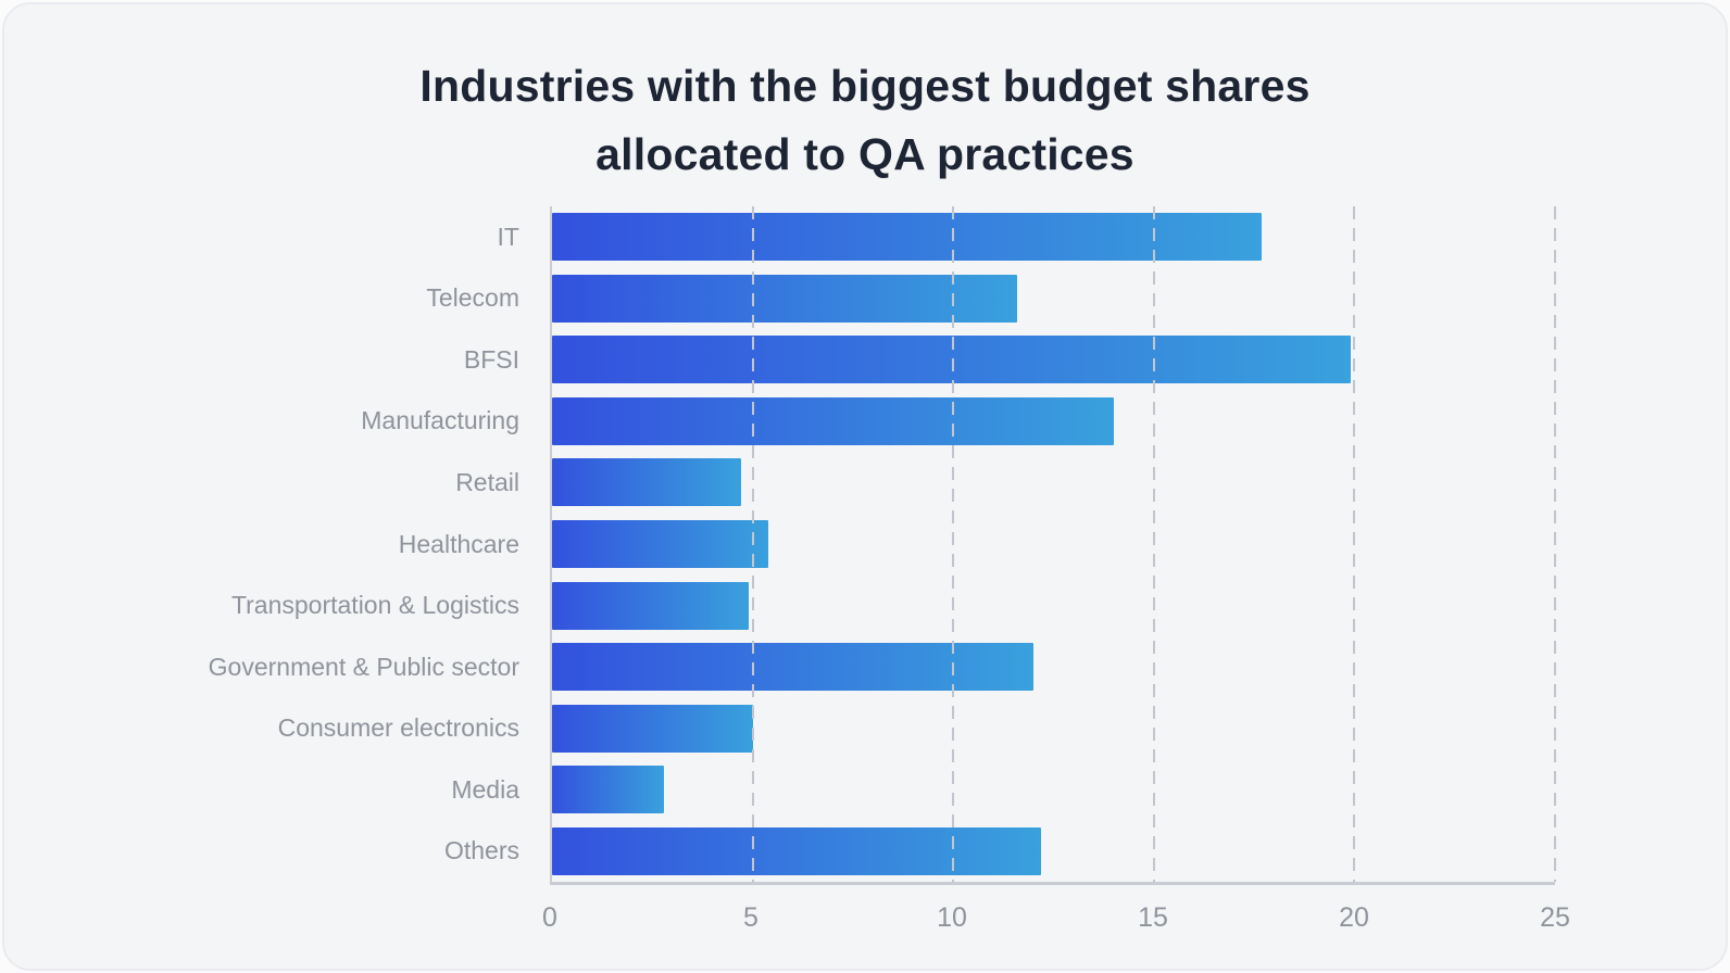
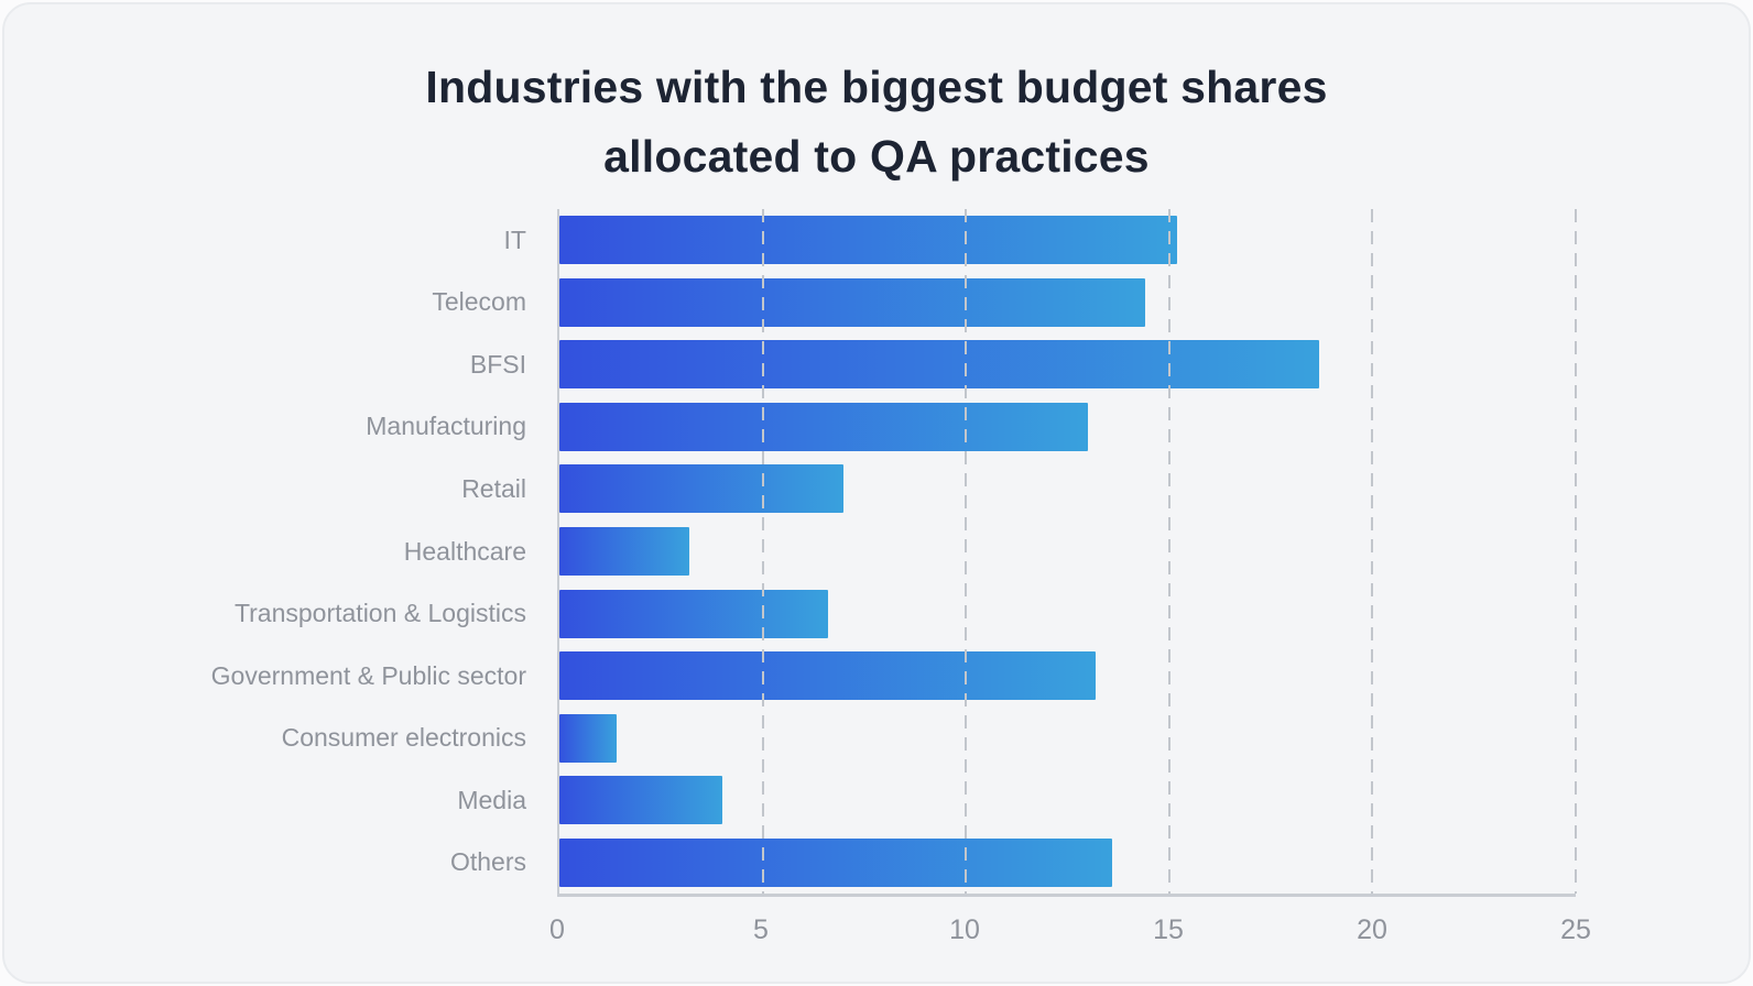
IT: 17.7 -> 15.2
Telecom: 11.6 -> 14.4
BFSI: 19.9 -> 18.7
Manufacturing: 14.0 -> 13.0
Retail: 4.7 -> 7.0
Healthcare: 5.4 -> 3.2
Transportation & Logistics: 4.9 -> 6.6
Government & Public sector: 12.0 -> 13.2
Consumer electronics: 5.0 -> 1.4
Media: 2.8 -> 4.0
Others: 12.2 -> 13.6
